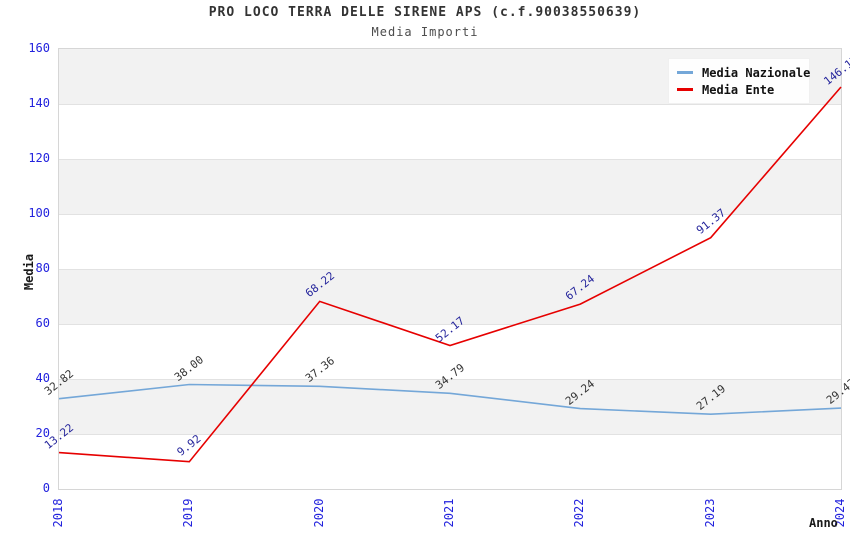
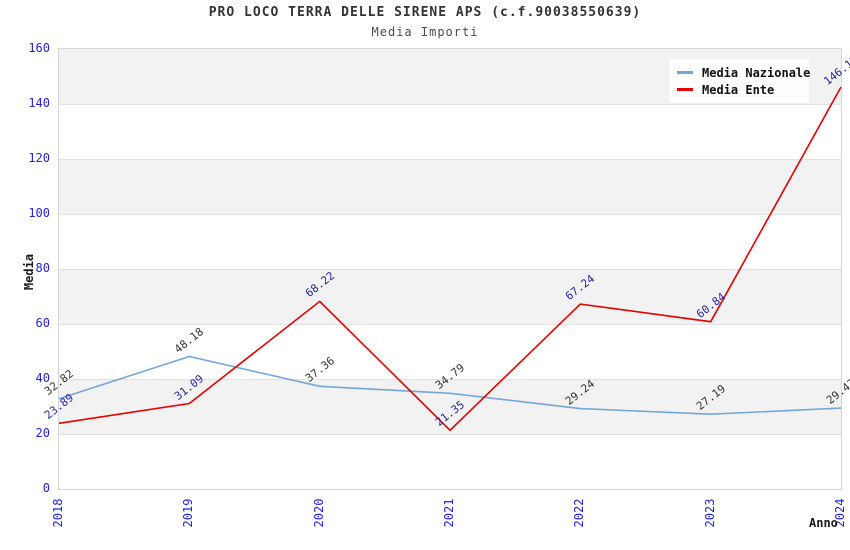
Media Ente/2018: 13.22 -> 23.89
Media Nazionale/2019: 38.00 -> 48.18
Media Ente/2019: 9.92 -> 31.09
Media Ente/2021: 52.17 -> 21.35
Media Ente/2023: 91.37 -> 60.84
